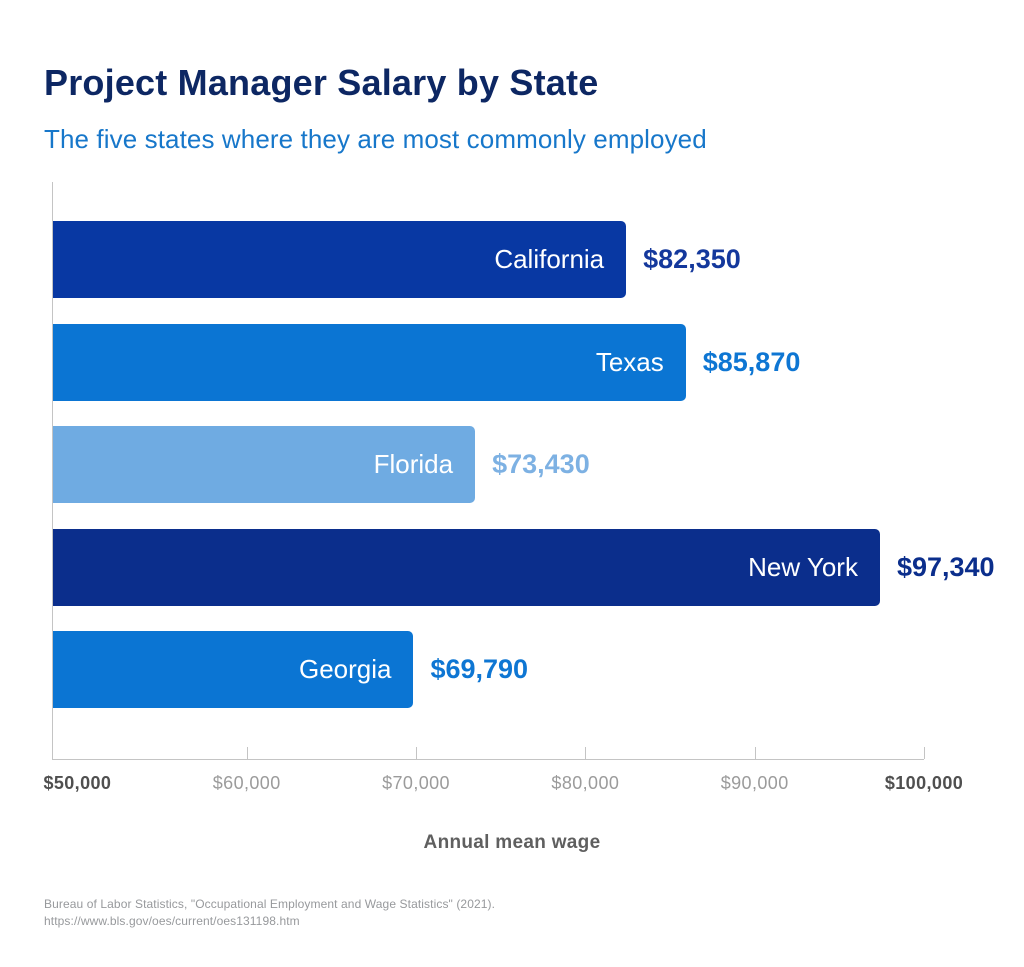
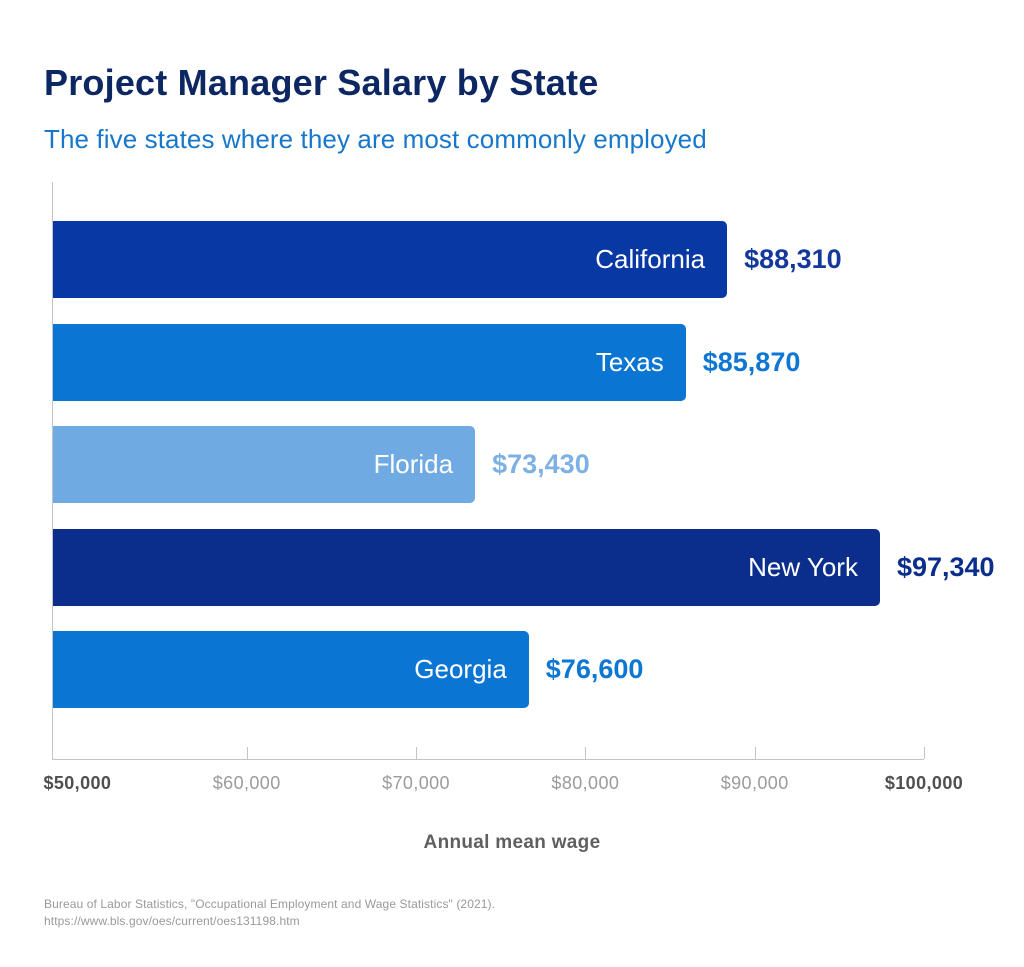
California: $82,350 -> $88,310
Georgia: $69,790 -> $76,600
